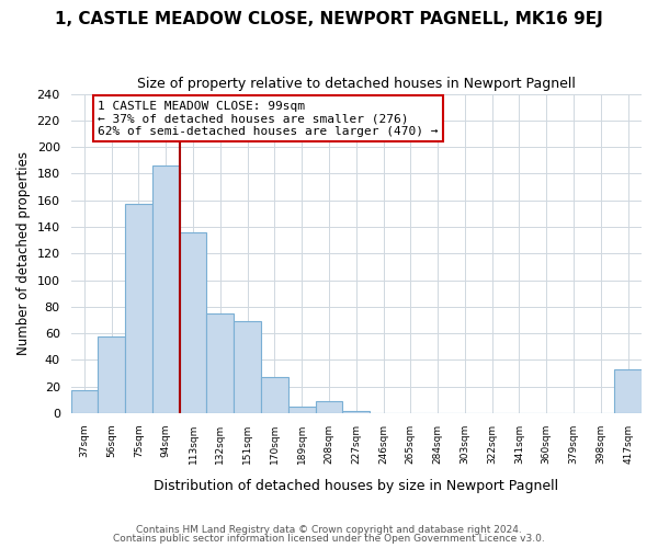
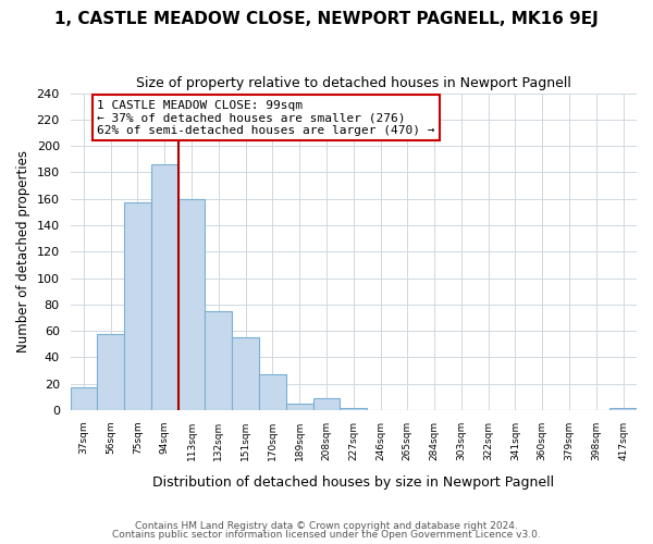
113sqm: 136 -> 160
151sqm: 69 -> 55
417sqm: 33 -> 2
